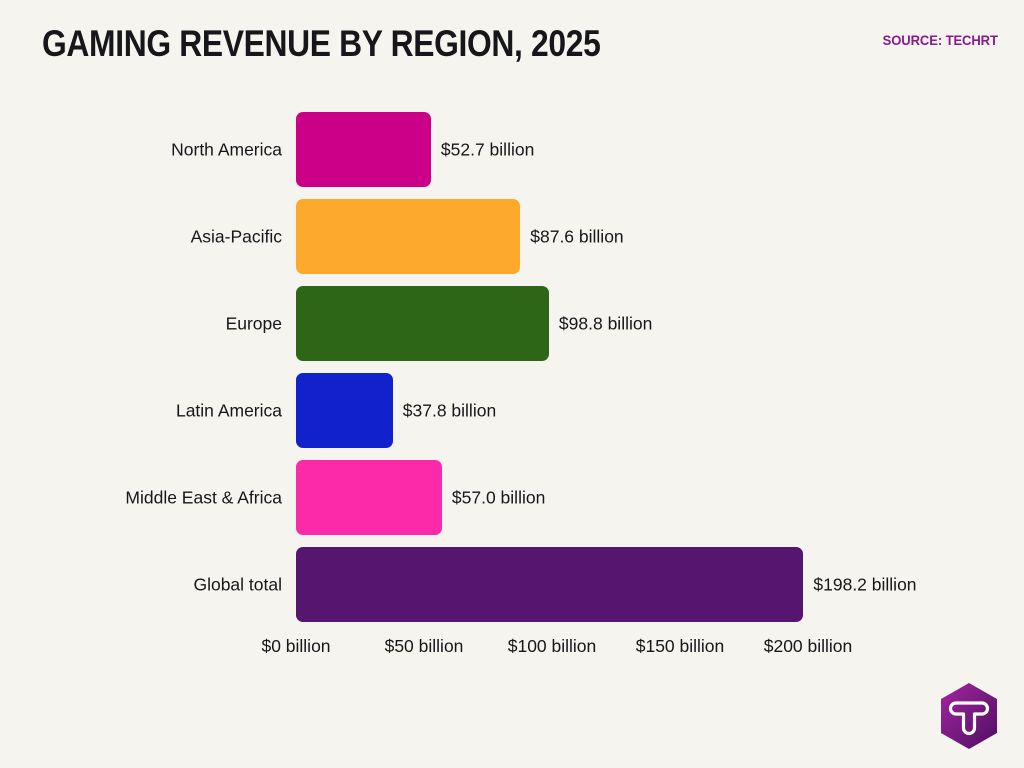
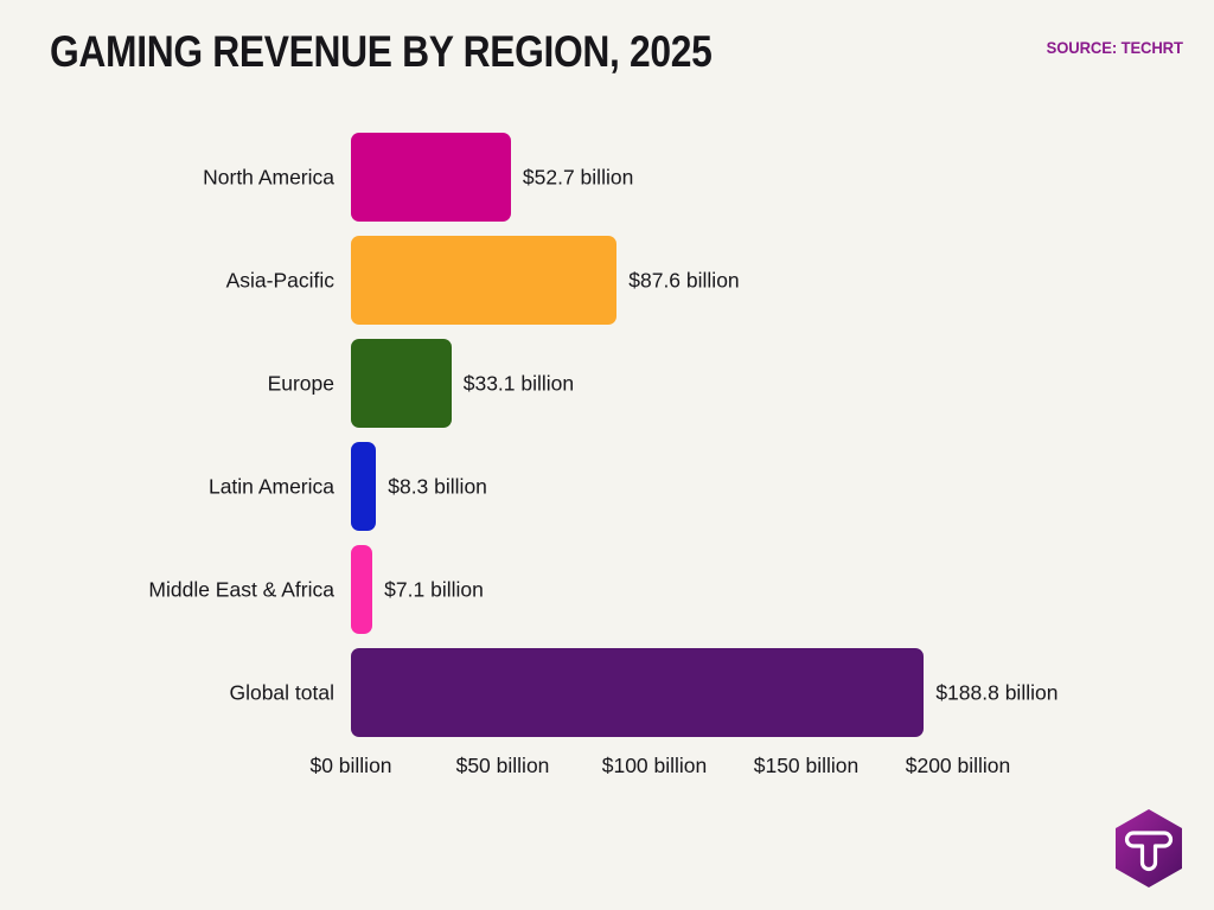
Europe: $98.8 -> $33.1
Latin America: $37.8 -> $8.3
Middle East & Africa: $57.0 -> $7.1
Global total: $198.2 -> $188.8
